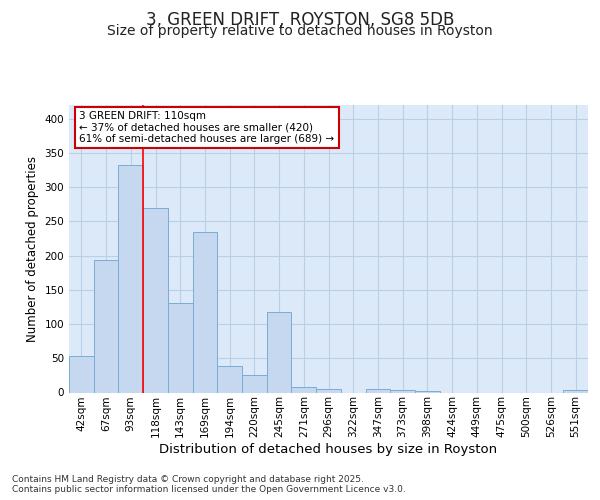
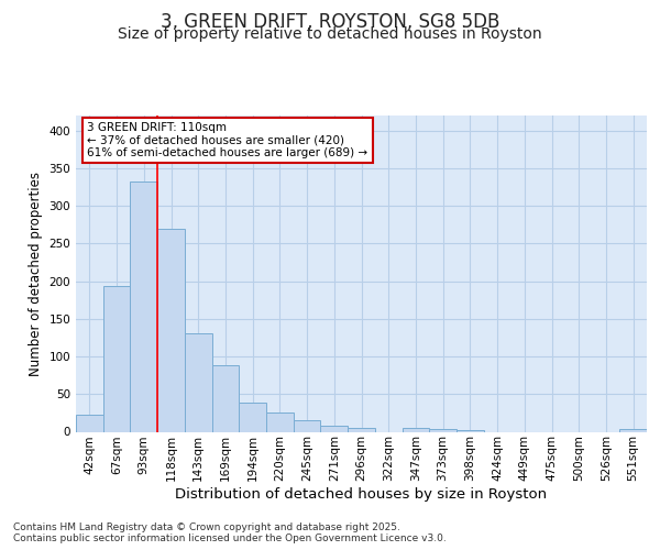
42sqm: 54 -> 22
169sqm: 234 -> 88
245sqm: 118 -> 15
